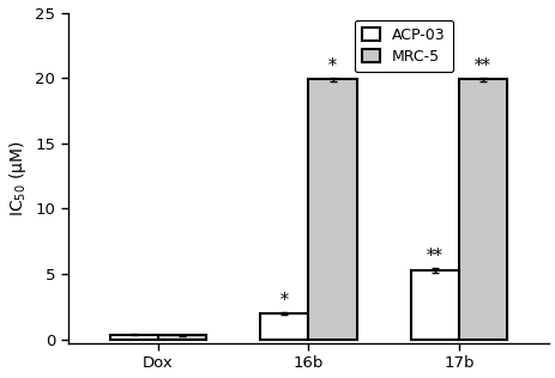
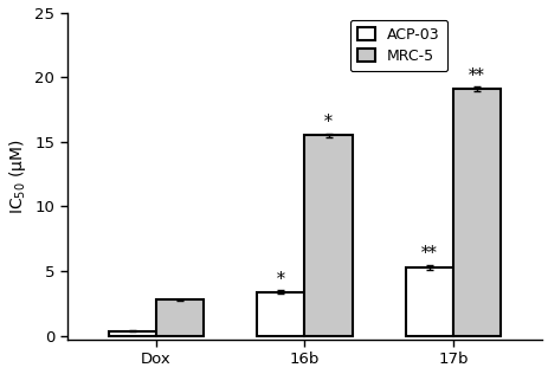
MRC-5/Dox: 0.3 -> 2.8
ACP-03/16b: 2.0 -> 3.4
MRC-5/16b: 19.9 -> 15.5
MRC-5/17b: 19.9 -> 19.1
